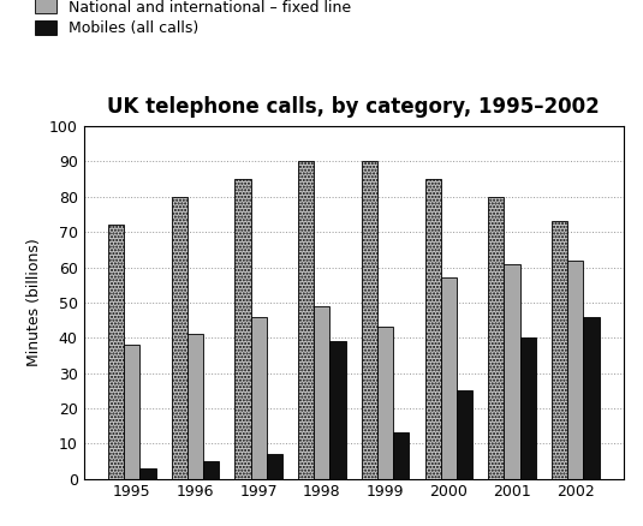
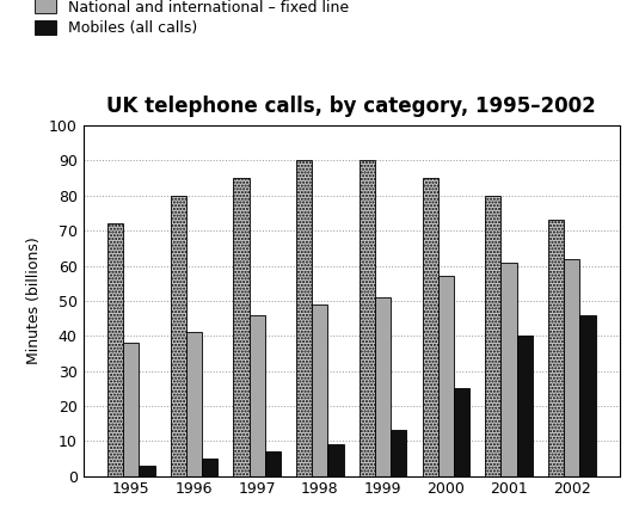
Mobiles (all calls)/1998: 39 -> 9
National and international – fixed line/1999: 43 -> 51
